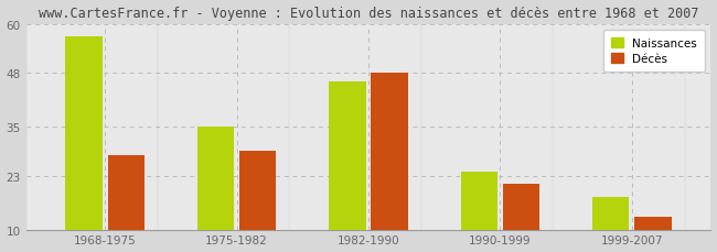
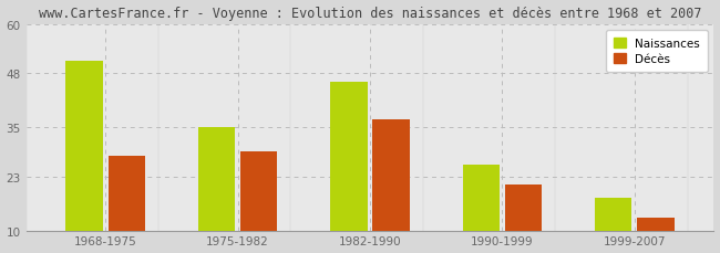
Naissances/1968-1975: 57 -> 51
Décès/1982-1990: 48 -> 37
Naissances/1990-1999: 24 -> 26
